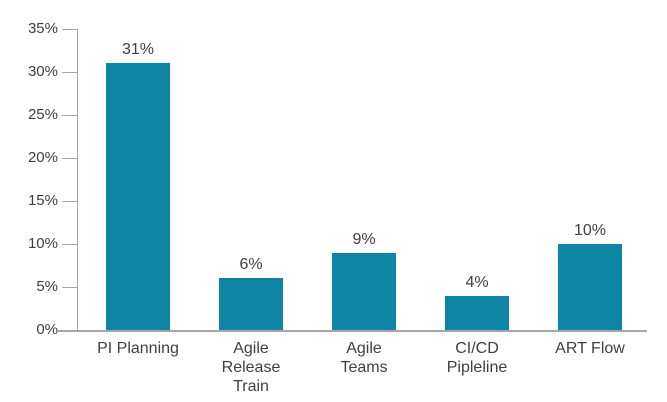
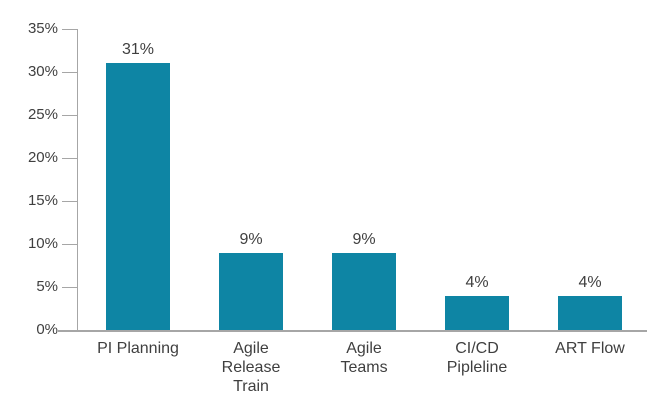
Agile Release Train: 6% -> 9%
ART Flow: 10% -> 4%
